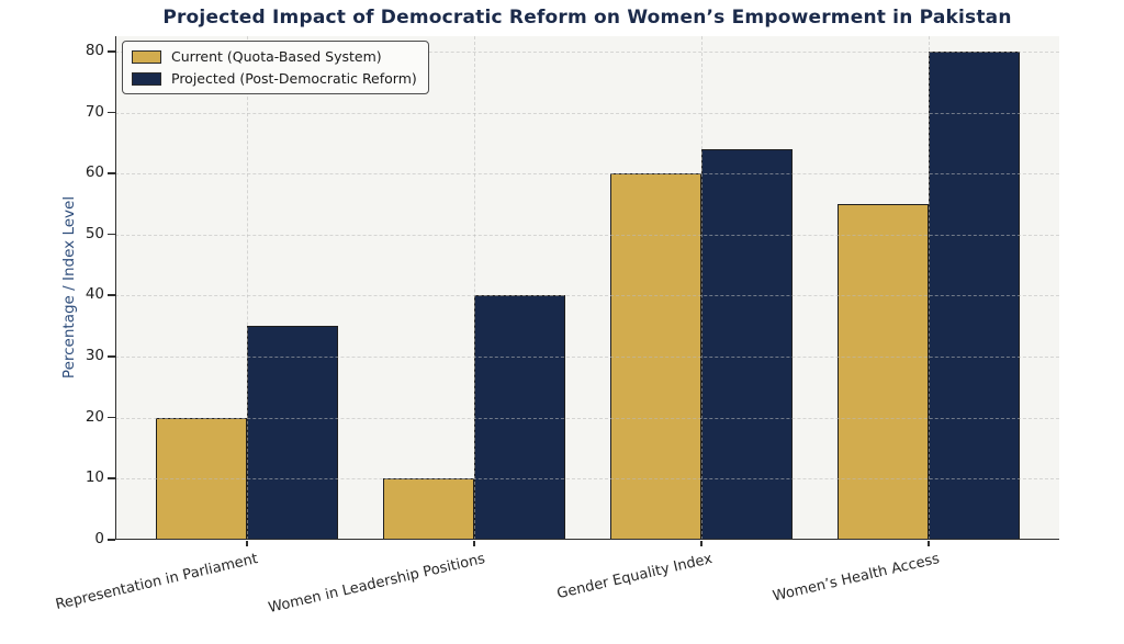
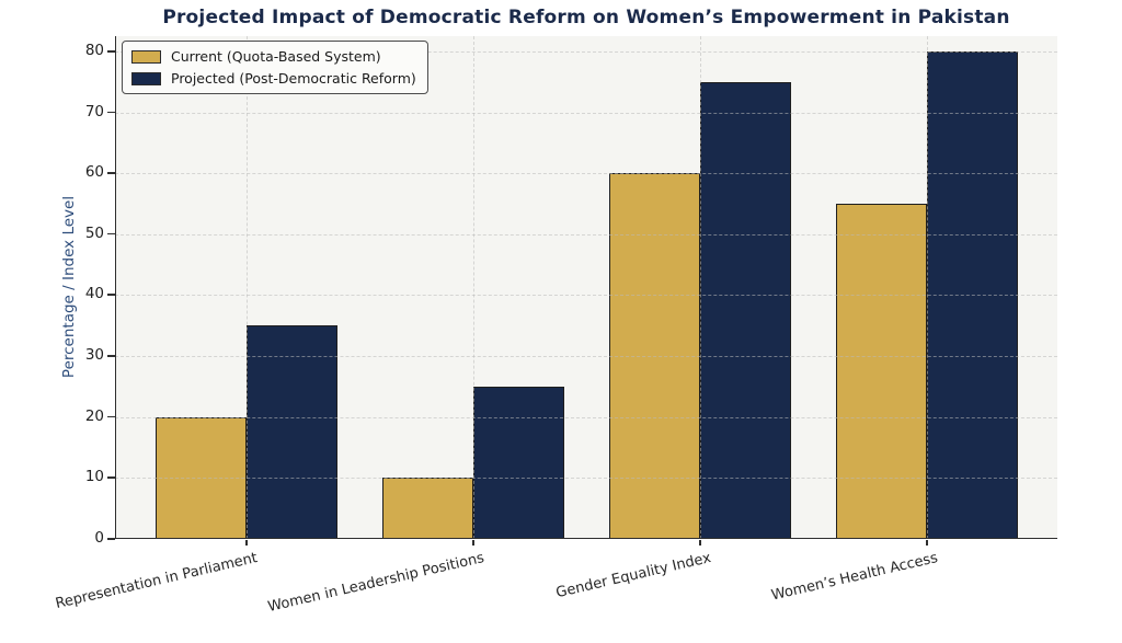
Projected (Post-Democratic Reform)/Women in Leadership Positions: 40 -> 25
Projected (Post-Democratic Reform)/Gender Equality Index: 64 -> 75
